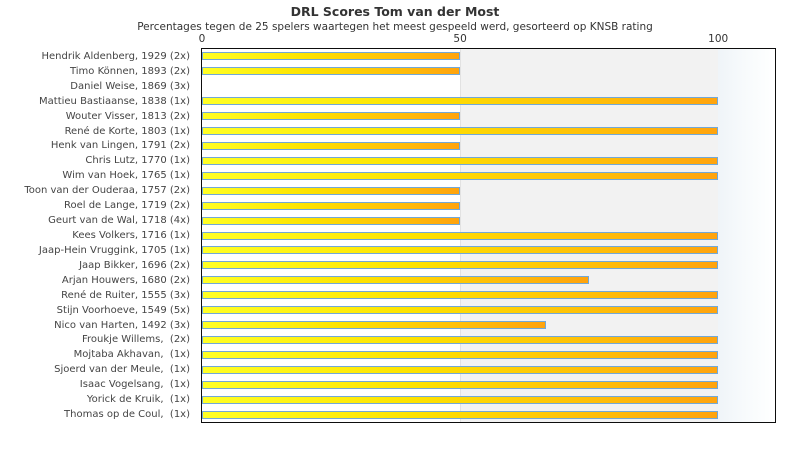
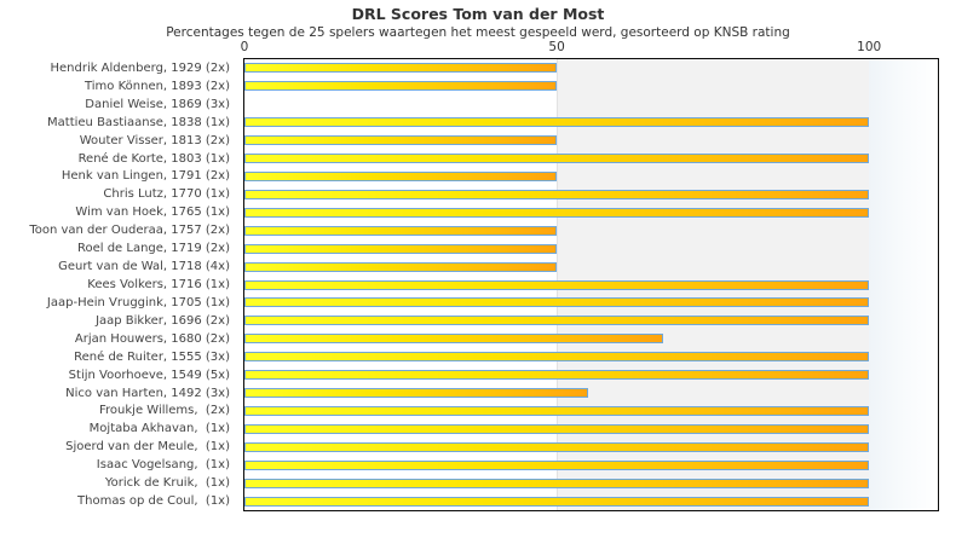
Arjan Houwers, 1680 (2x): 75 -> 67
Nico van Harten, 1492 (3x): 67 -> 55
